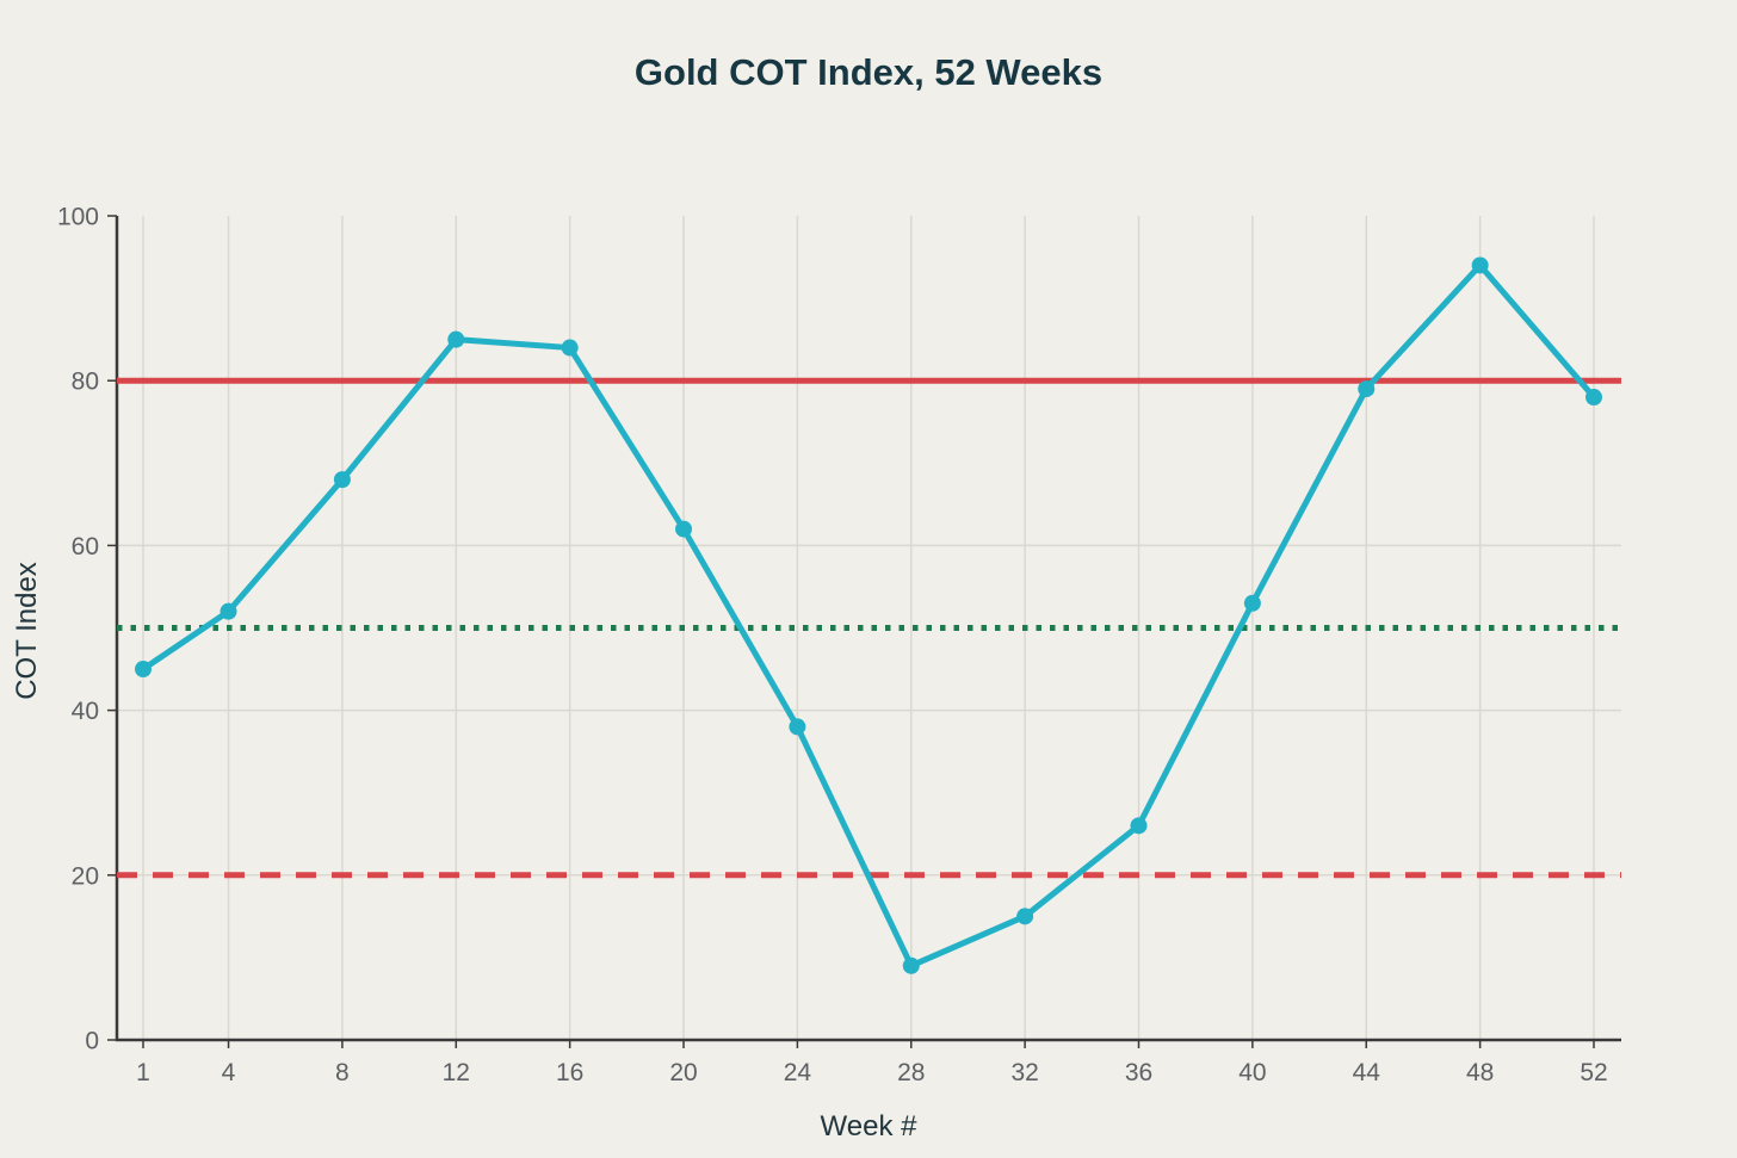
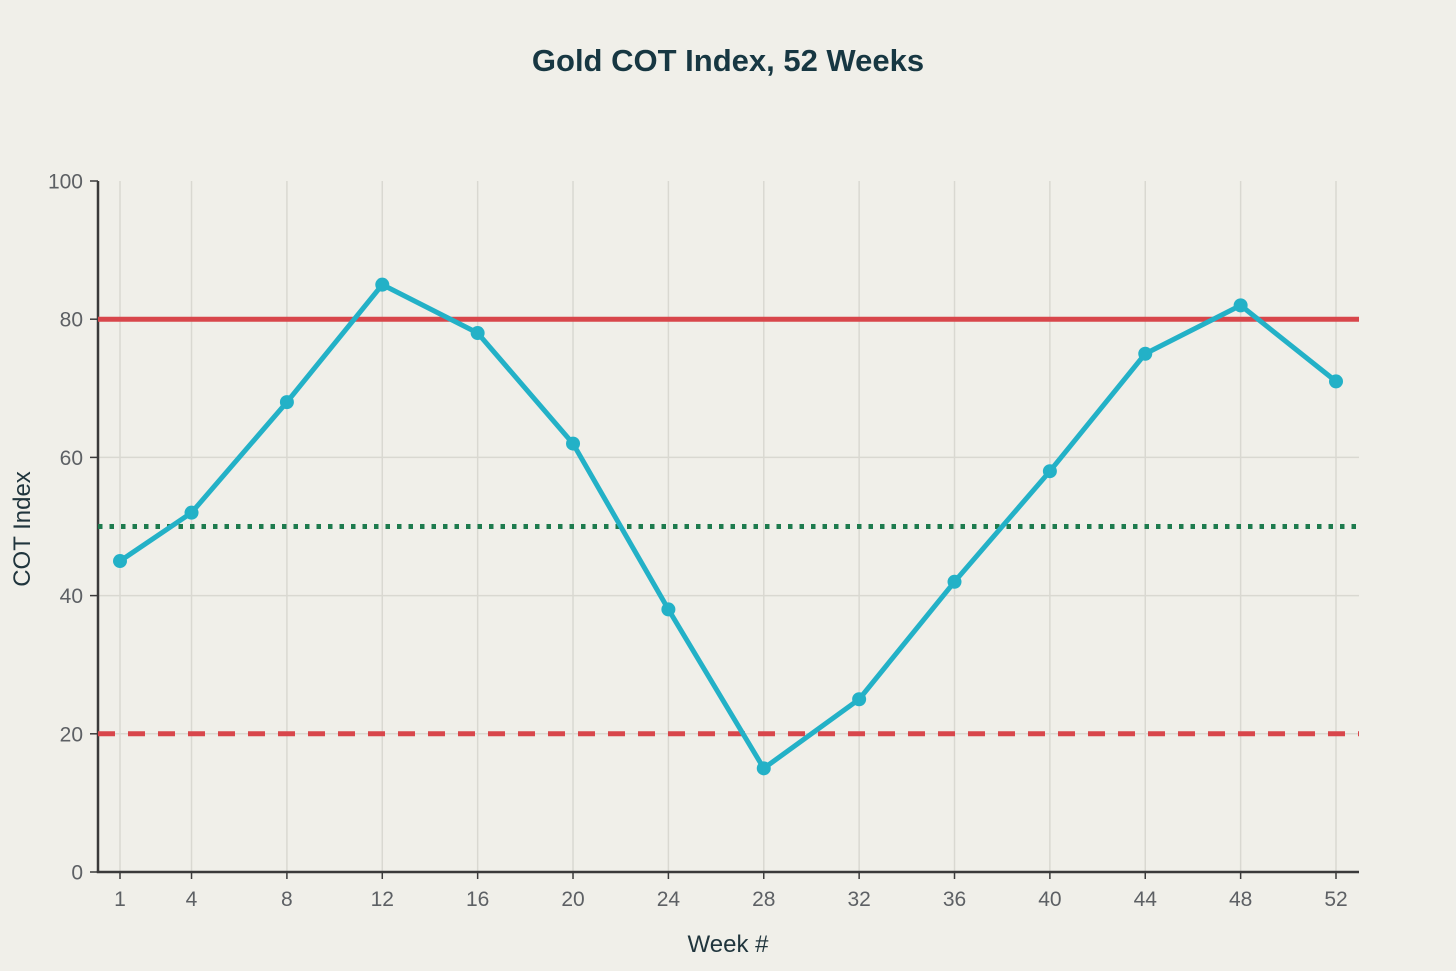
16: 84 -> 78
28: 9 -> 15
32: 15 -> 25
36: 26 -> 42
40: 53 -> 58
44: 79 -> 75
48: 94 -> 82
52: 78 -> 71
